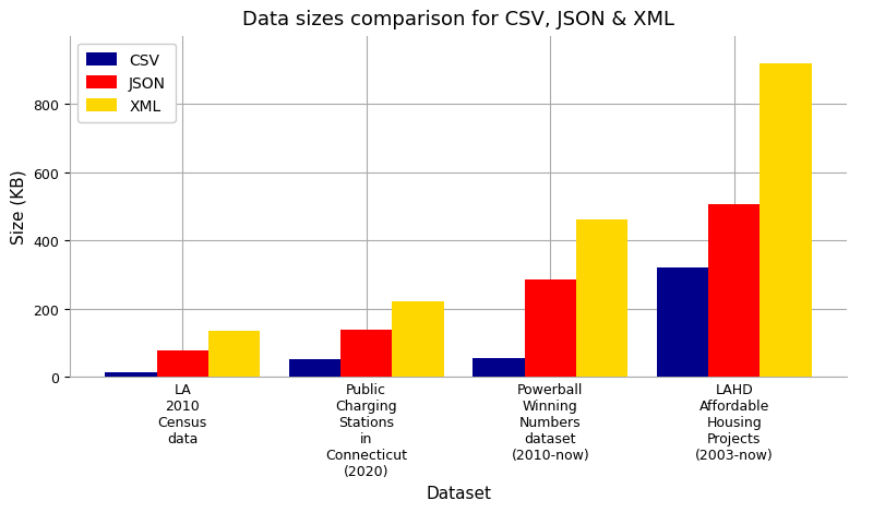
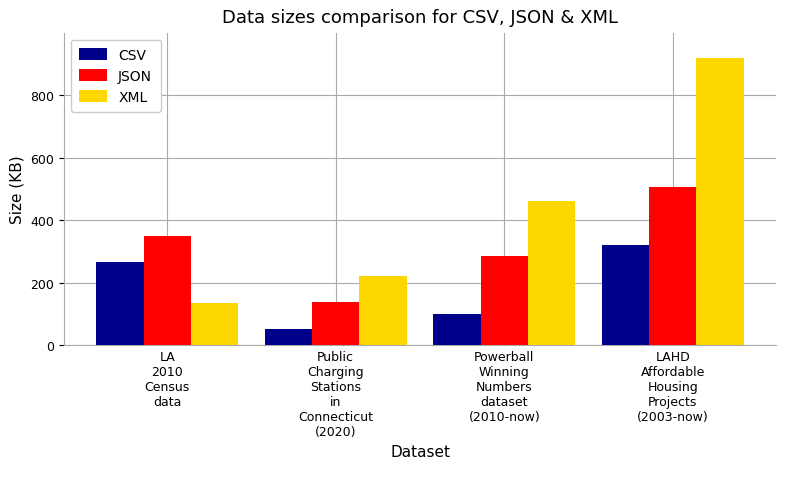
CSV/LA 2010 Census data: 15 -> 265
JSON/LA 2010 Census data: 78 -> 350
CSV/Powerball Winning Numbers dataset (2010-now): 55 -> 100
